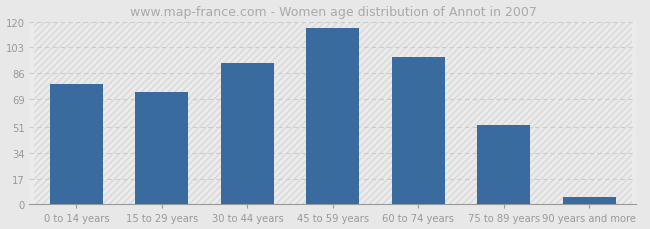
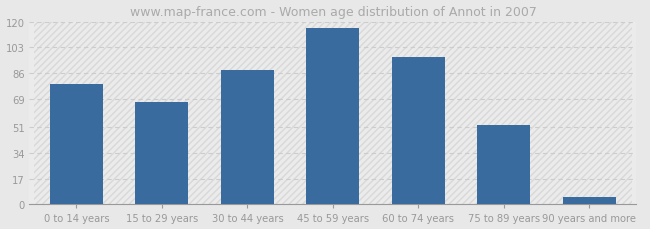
15 to 29 years: 74 -> 67
30 to 44 years: 93 -> 88
